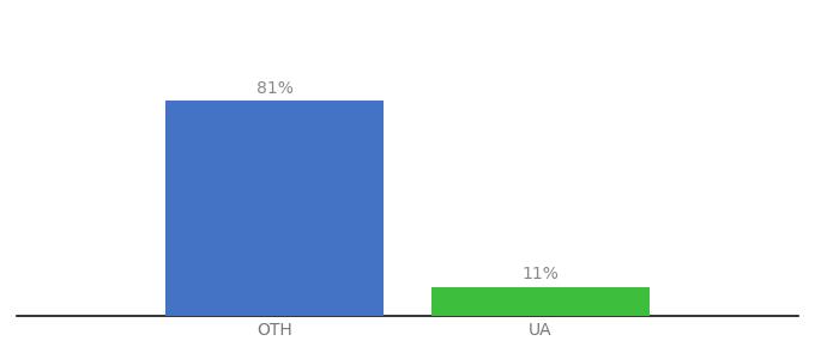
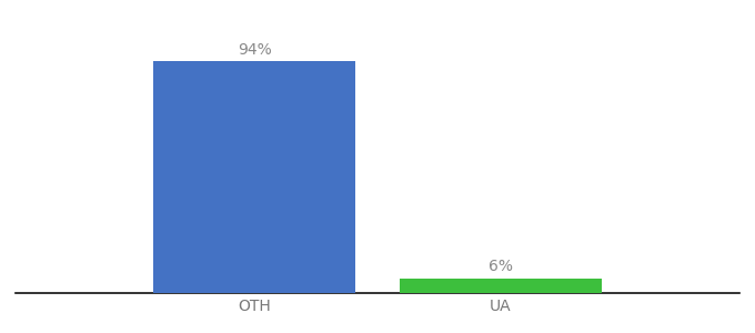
OTH: 81% -> 94%
UA: 11% -> 6%
